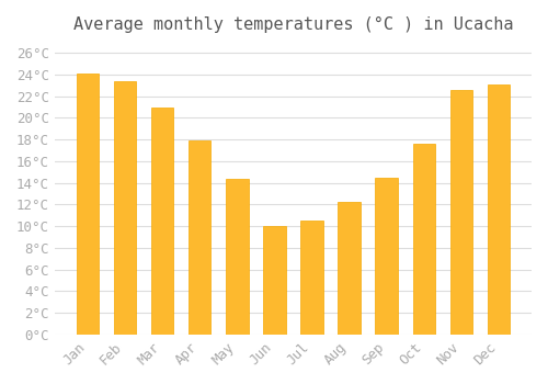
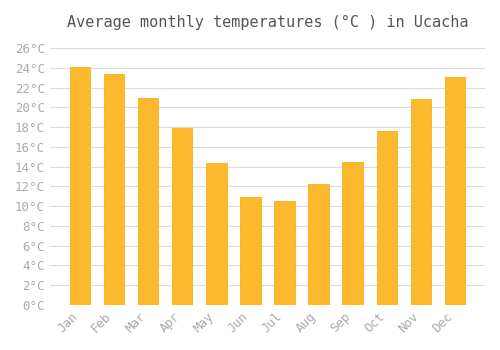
Jun: 10.0°C -> 10.9°C
Nov: 22.6°C -> 20.8°C
